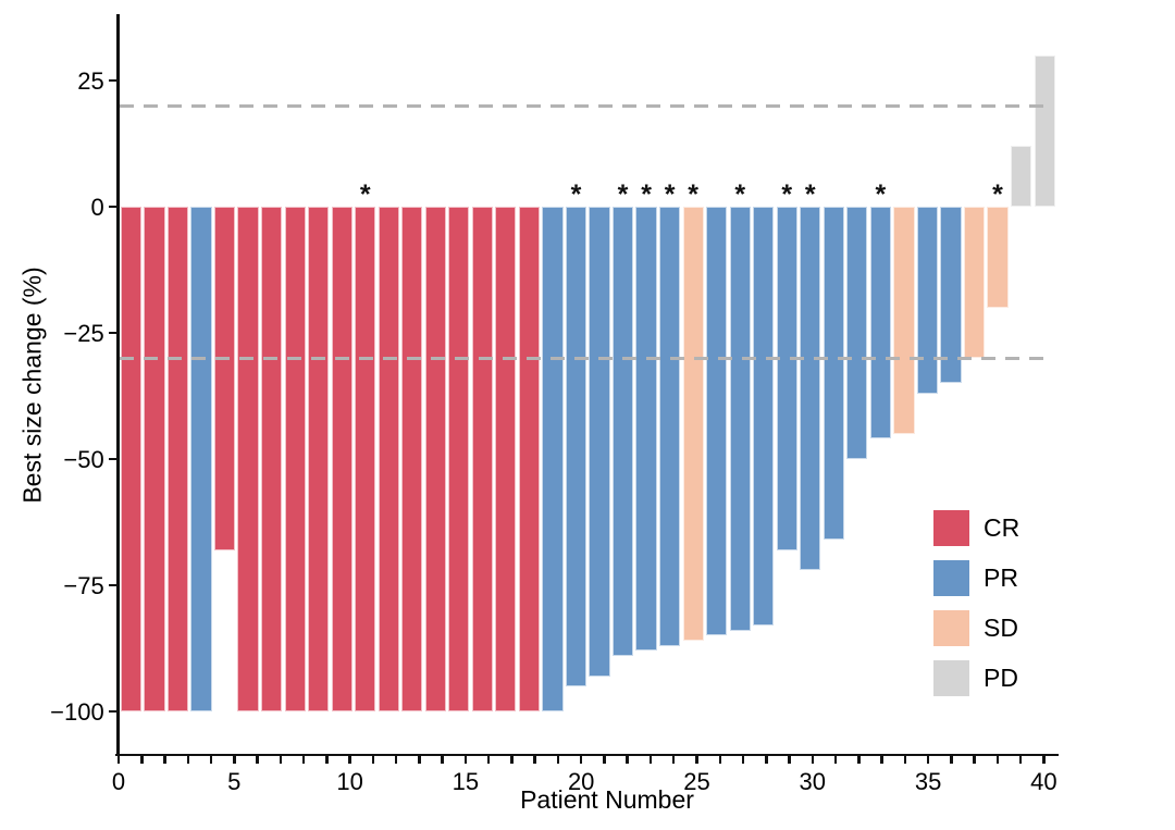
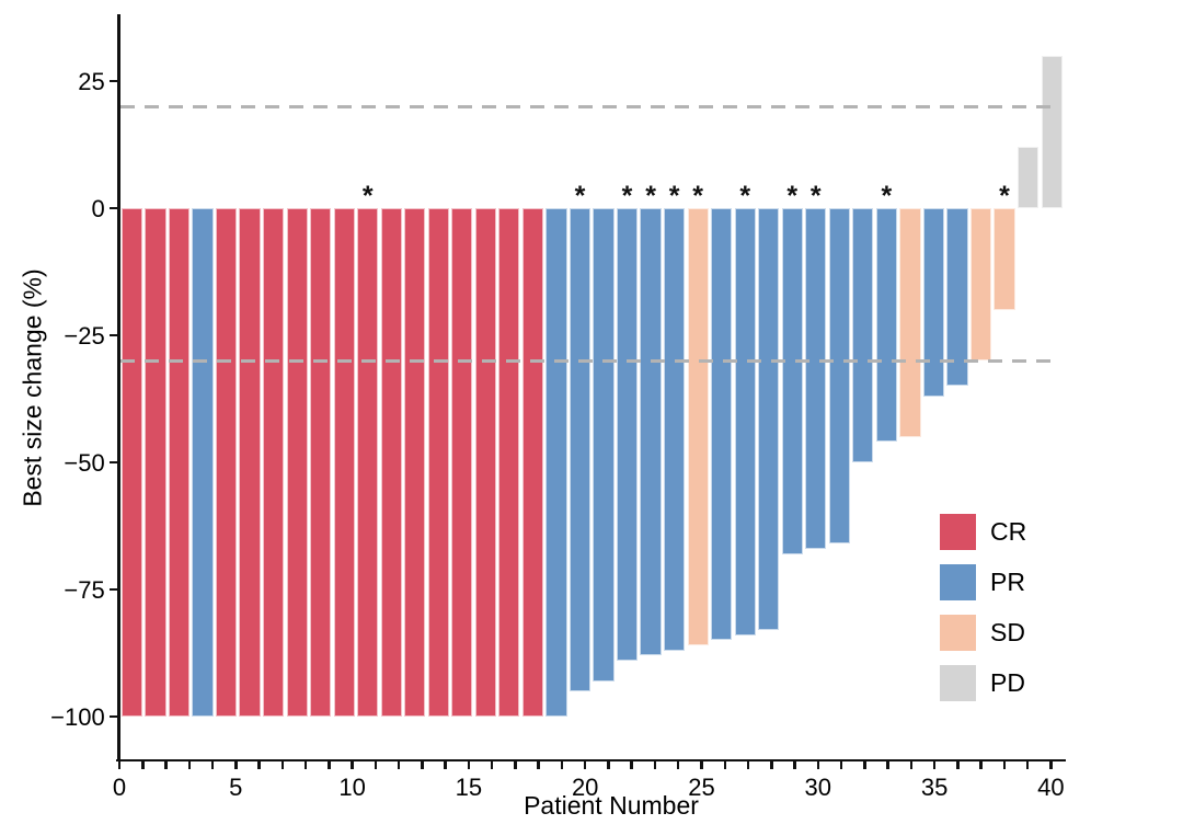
5: -68 -> -100
30: -72 -> -67
